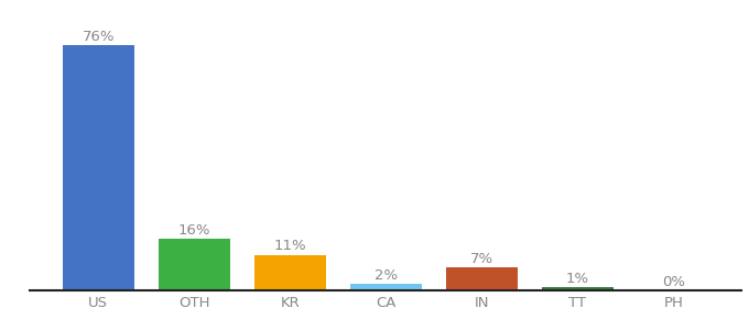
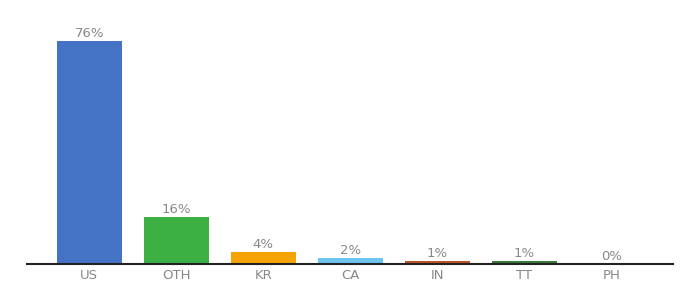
KR: 11% -> 4%
IN: 7% -> 1%
